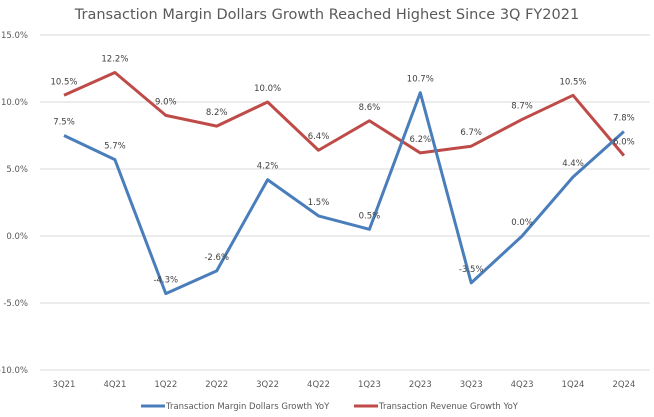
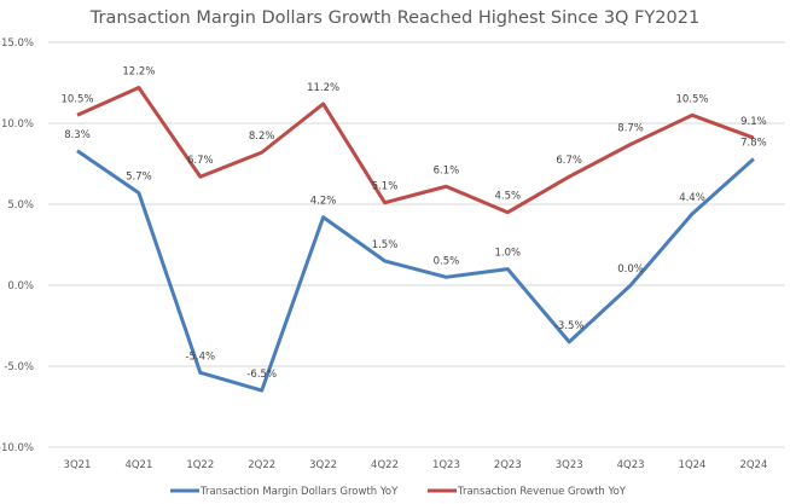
Transaction Margin Dollars Growth YoY/3Q21: 7.5% -> 8.3%
Transaction Margin Dollars Growth YoY/1Q22: -4.3% -> -5.4%
Transaction Revenue Growth YoY/1Q22: 9.0% -> 6.7%
Transaction Margin Dollars Growth YoY/2Q22: -2.6% -> -6.5%
Transaction Revenue Growth YoY/3Q22: 10.0% -> 11.2%
Transaction Revenue Growth YoY/4Q22: 6.4% -> 5.1%
Transaction Revenue Growth YoY/1Q23: 8.6% -> 6.1%
Transaction Margin Dollars Growth YoY/2Q23: 10.7% -> 1.0%
Transaction Revenue Growth YoY/2Q23: 6.2% -> 4.5%
Transaction Revenue Growth YoY/2Q24: 6.0% -> 9.1%
